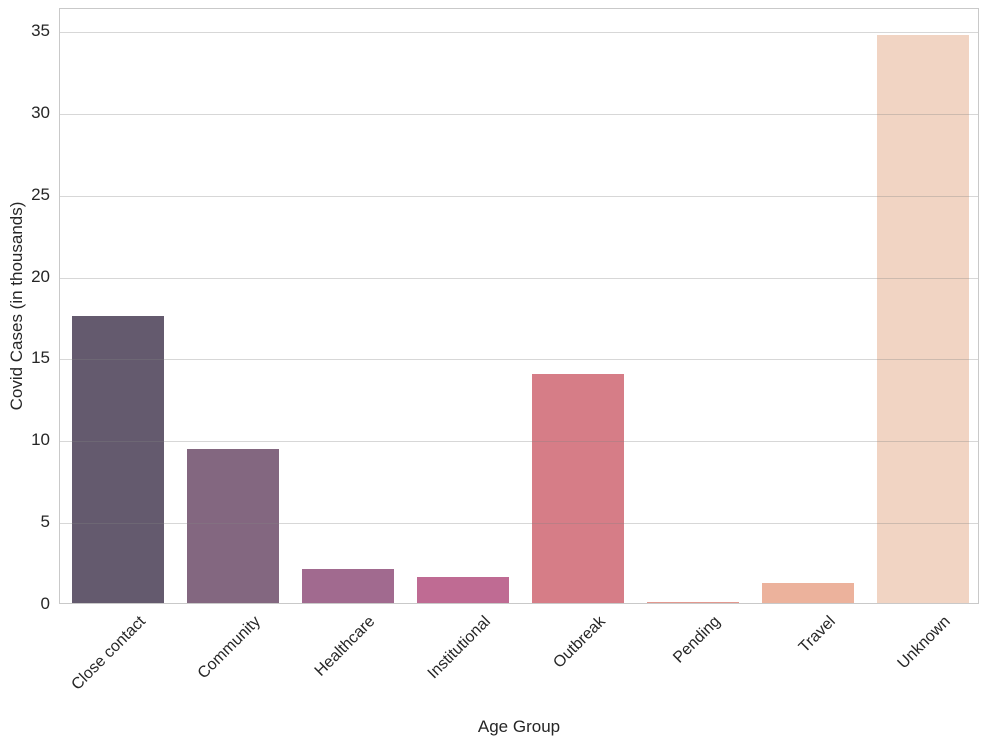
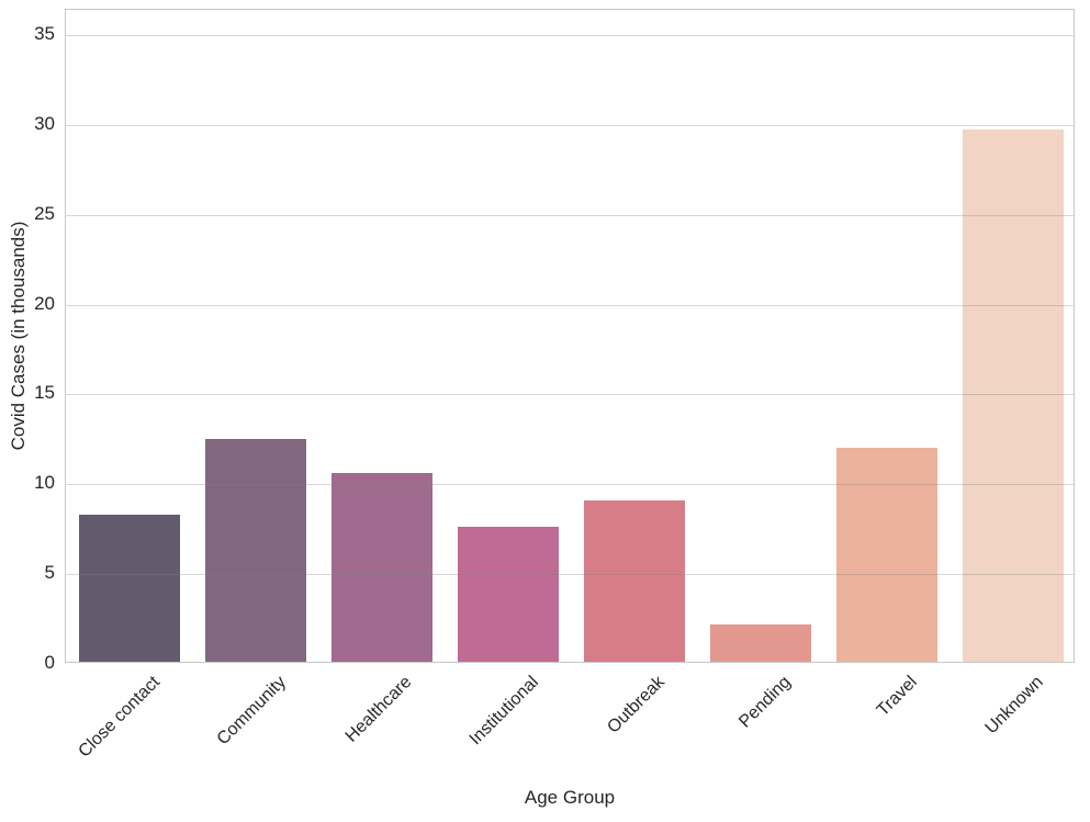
Close contact: 17.5 -> 8.2
Community: 9.4 -> 12.4
Healthcare: 2.1 -> 10.5
Institutional: 1.6 -> 7.5
Outbreak: 14.0 -> 9.0
Pending: 0.1 -> 2.1
Travel: 1.2 -> 11.9
Unknown: 34.7 -> 29.6
